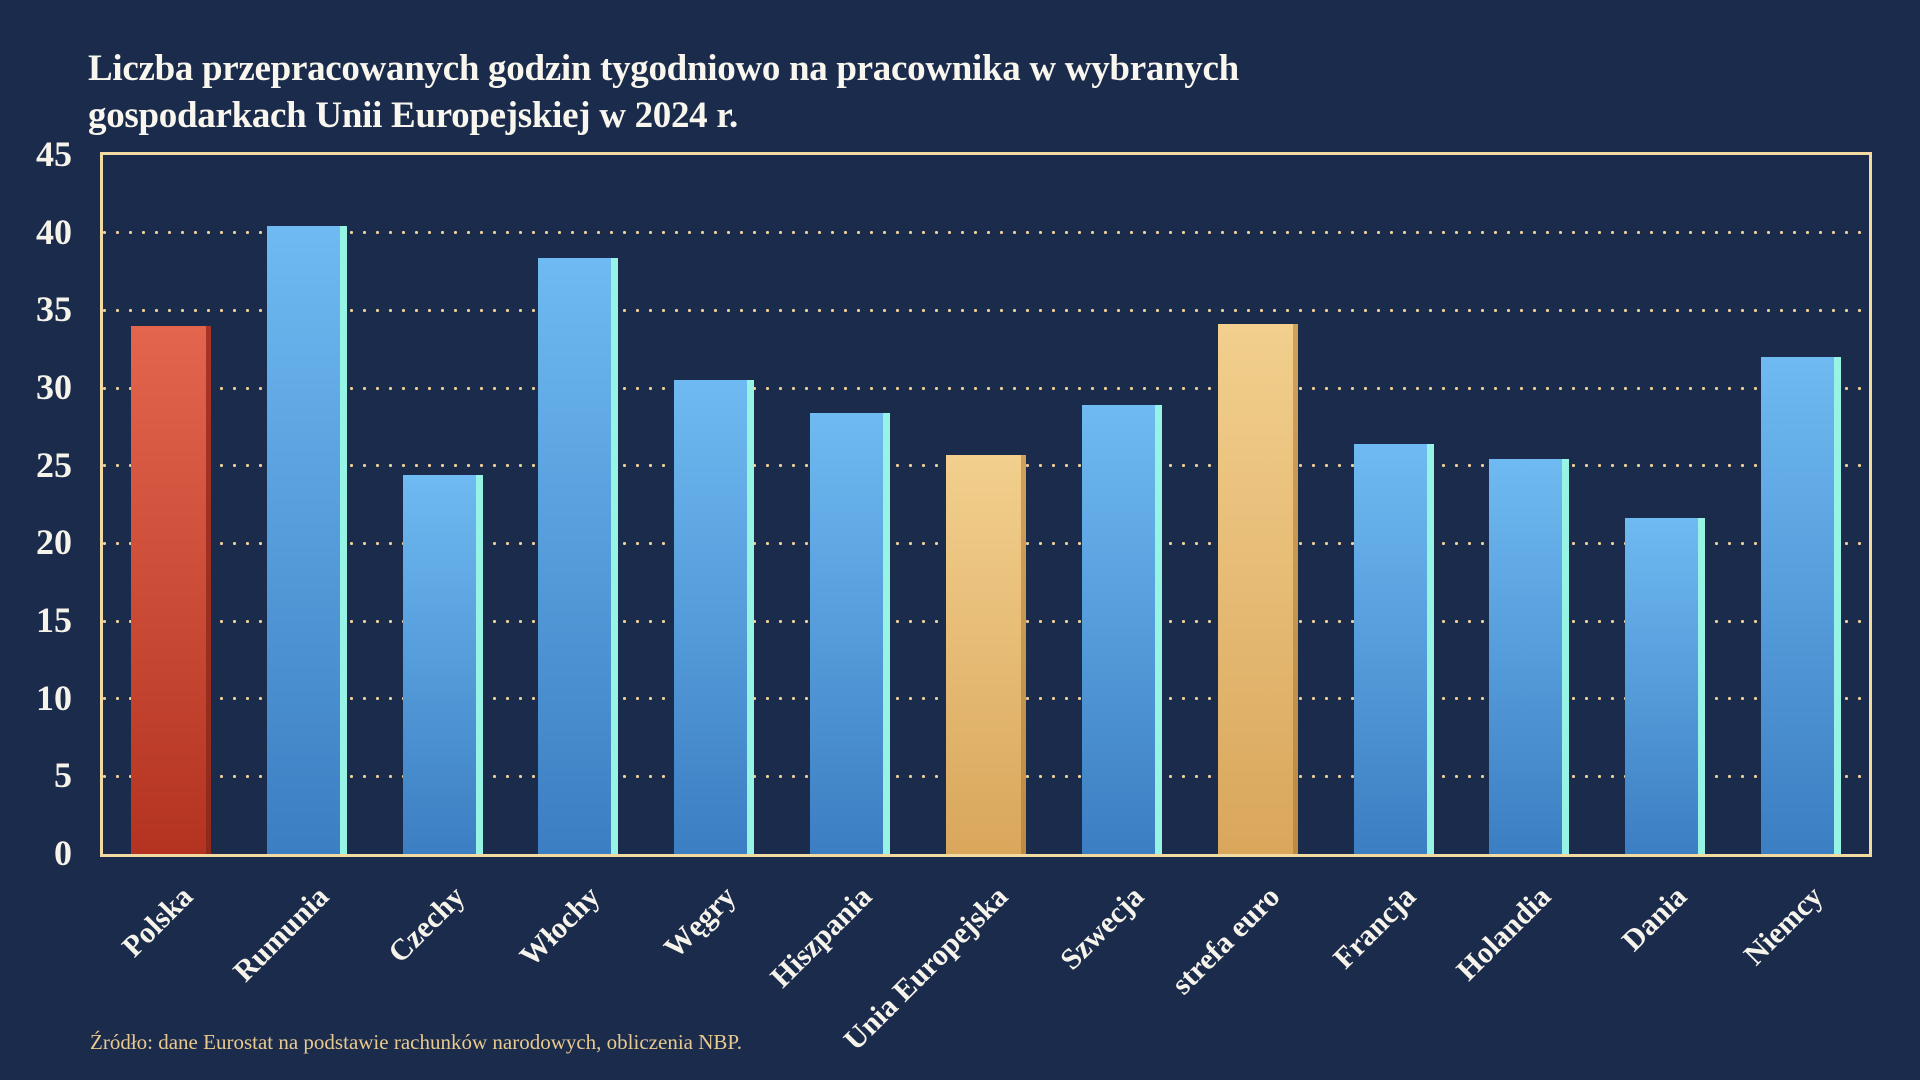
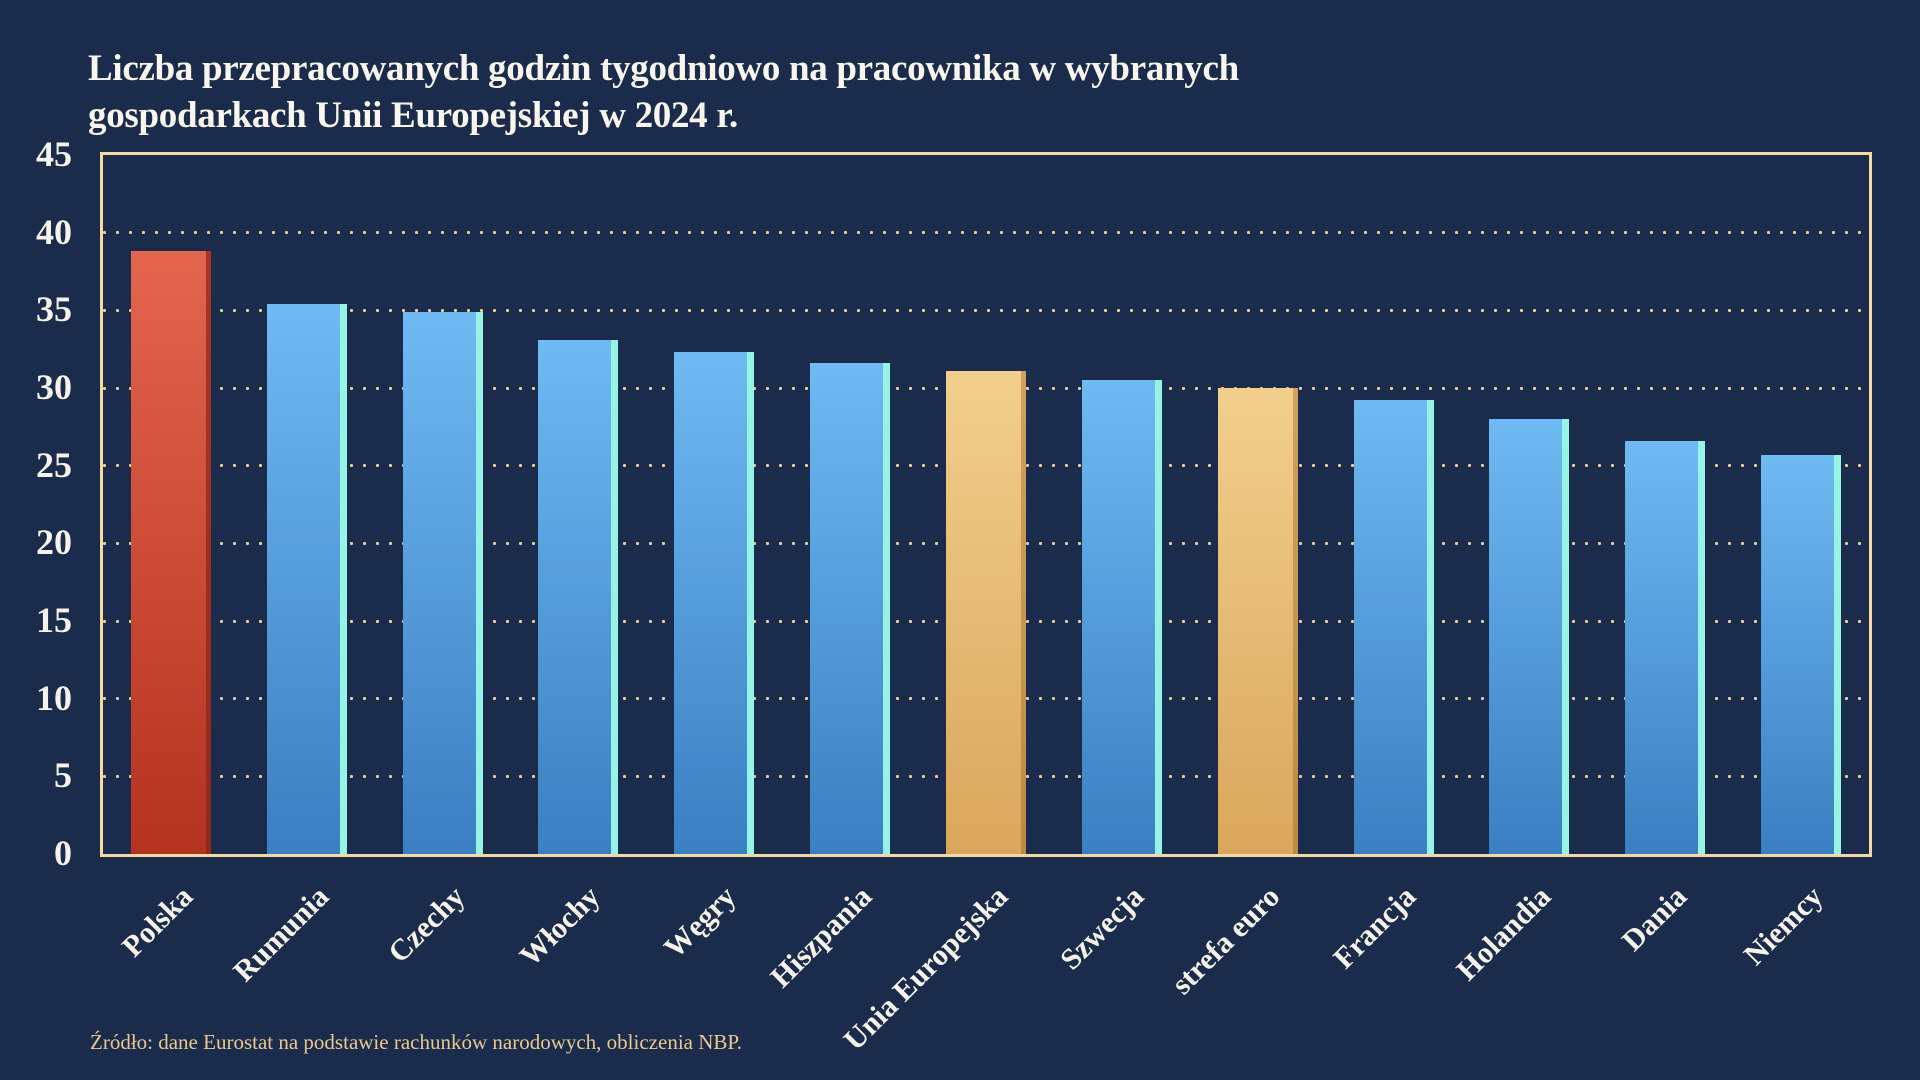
Polska: 34.0 -> 38.8
Rumunia: 40.4 -> 35.4
Czechy: 24.4 -> 34.9
Włochy: 38.4 -> 33.1
Węgry: 30.5 -> 32.3
Hiszpania: 28.4 -> 31.6
Unia Europejska: 25.7 -> 31.1
Szwecja: 28.9 -> 30.5
strefa euro: 34.1 -> 30.0
Francja: 26.4 -> 29.2
Holandia: 25.4 -> 28.0
Dania: 21.6 -> 26.6
Niemcy: 32.0 -> 25.7
